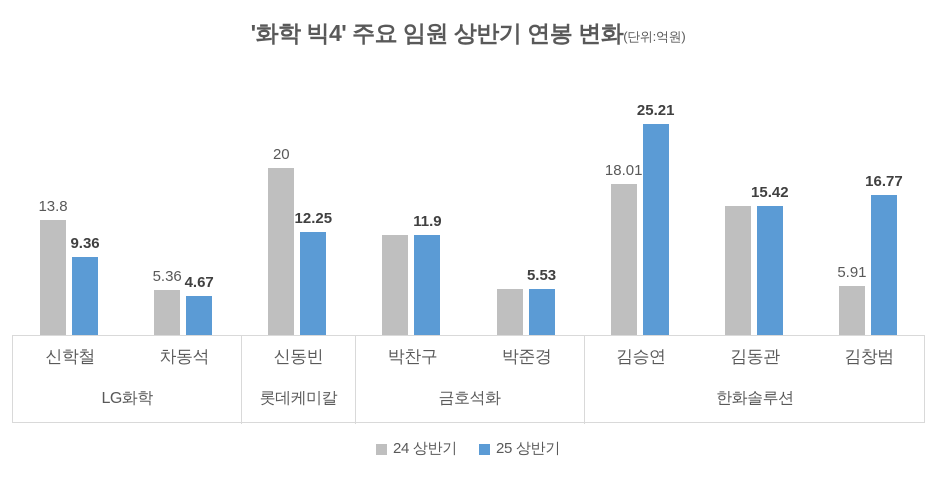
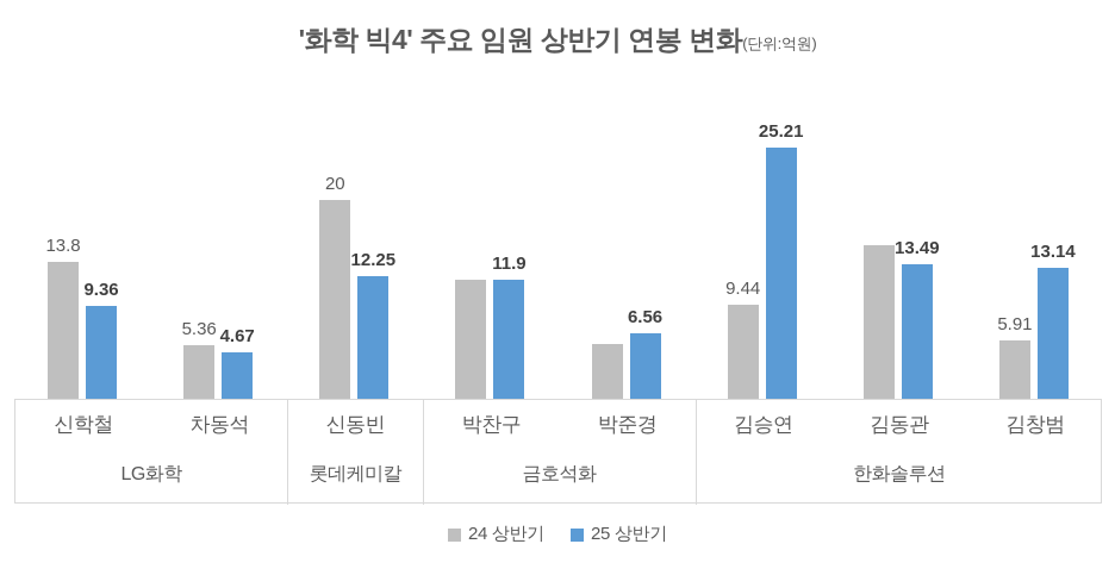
25 상반기/박준경: 5.53 -> 6.56
24 상반기/김승연: 18.01 -> 9.44
25 상반기/김동관: 15.42 -> 13.49
25 상반기/김창범: 16.77 -> 13.14
